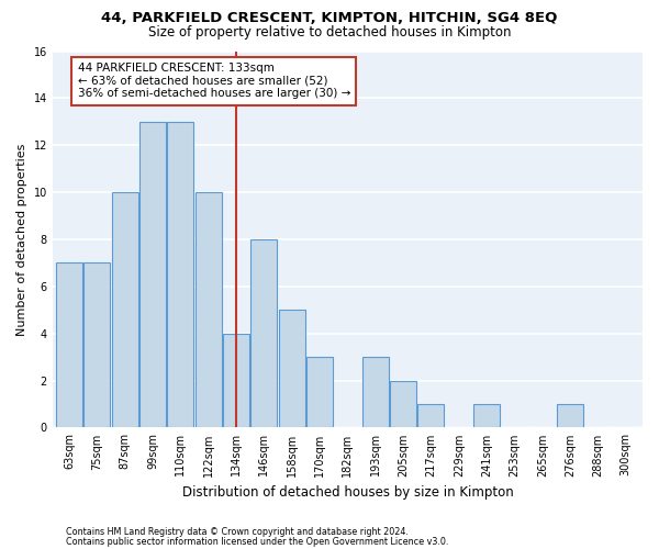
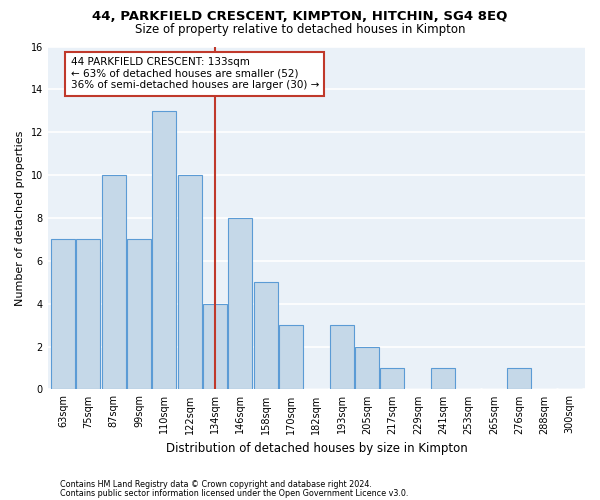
99sqm: 13 -> 7
